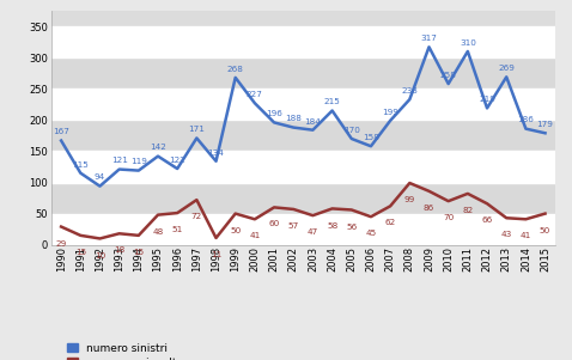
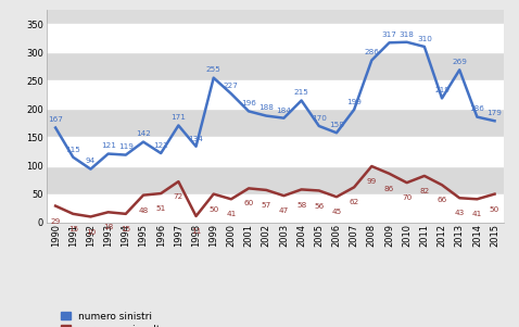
numero sinistri/1999: 268 -> 255
numero sinistri/2008: 233 -> 286
numero sinistri/2010: 258 -> 318
